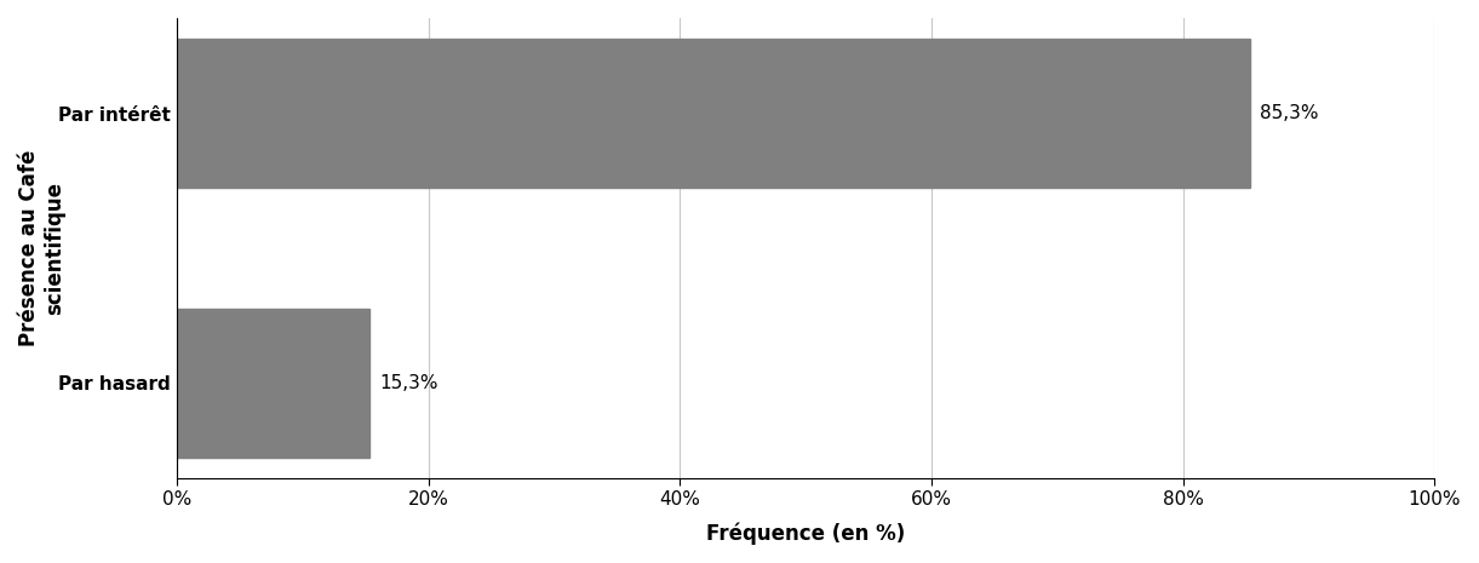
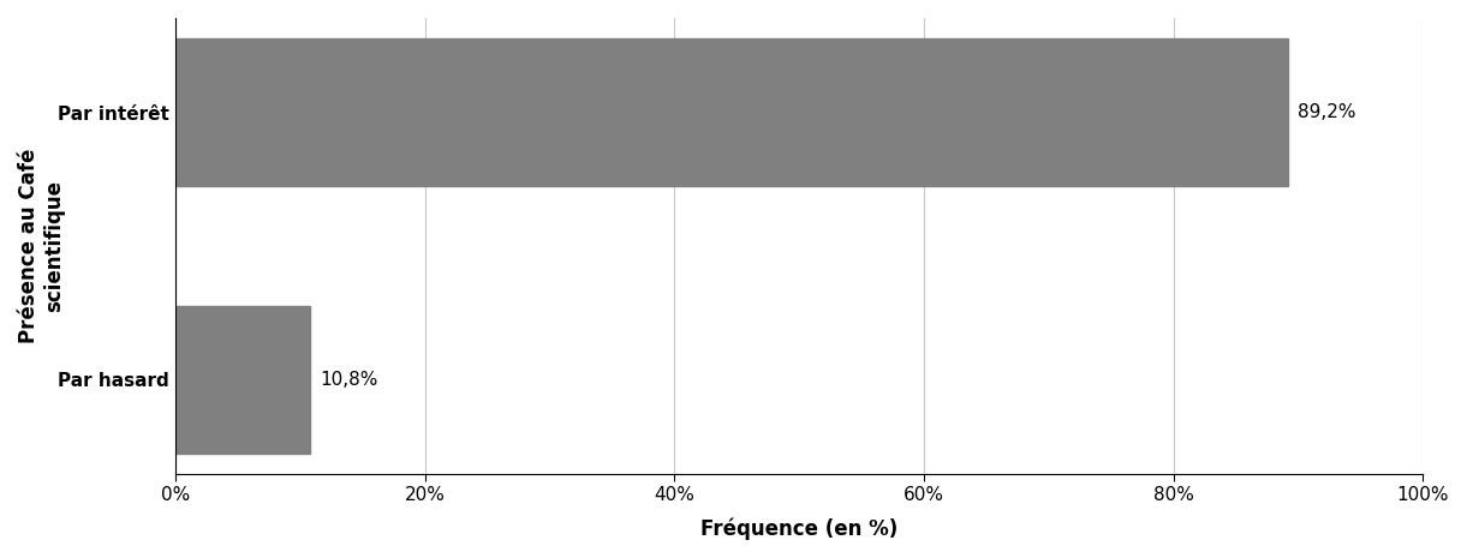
Par intérêt: 85,3% -> 89,2%
Par hasard: 15,3% -> 10,8%
